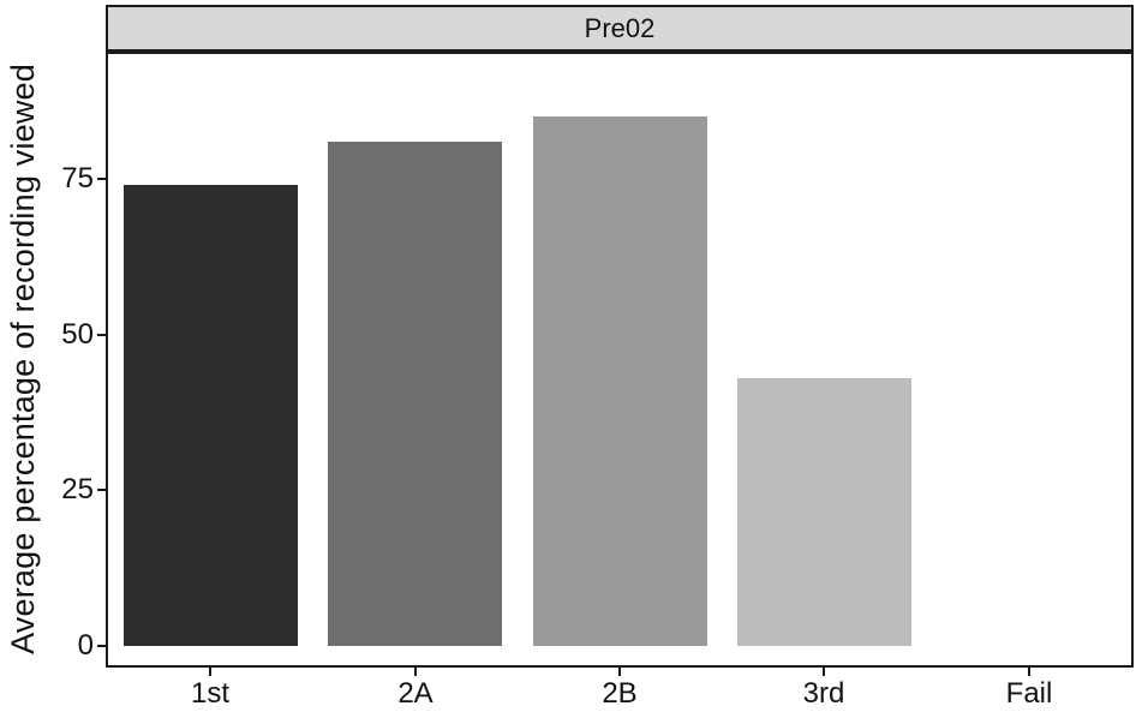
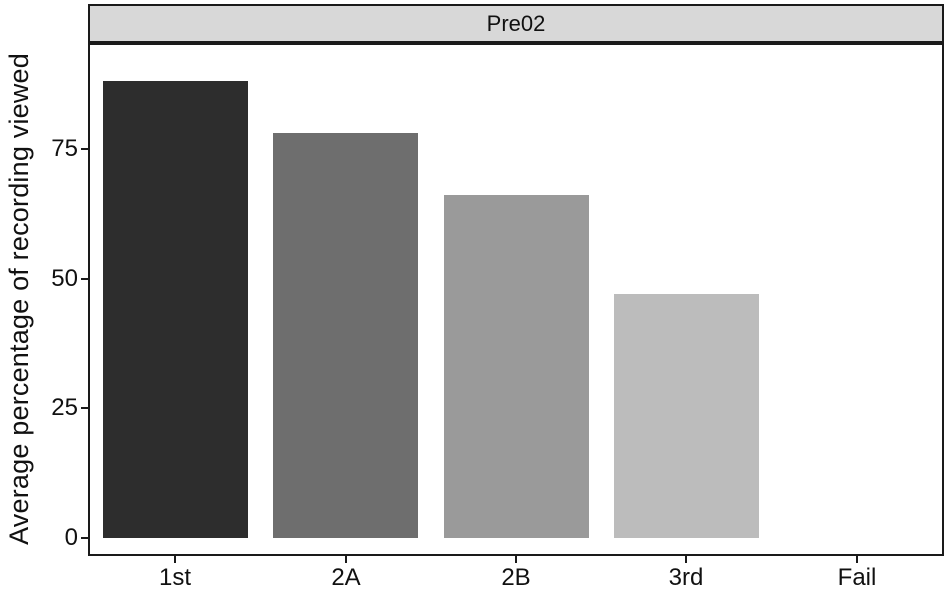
1st: 74 -> 88
2A: 81 -> 78
2B: 85 -> 66
3rd: 43 -> 47
